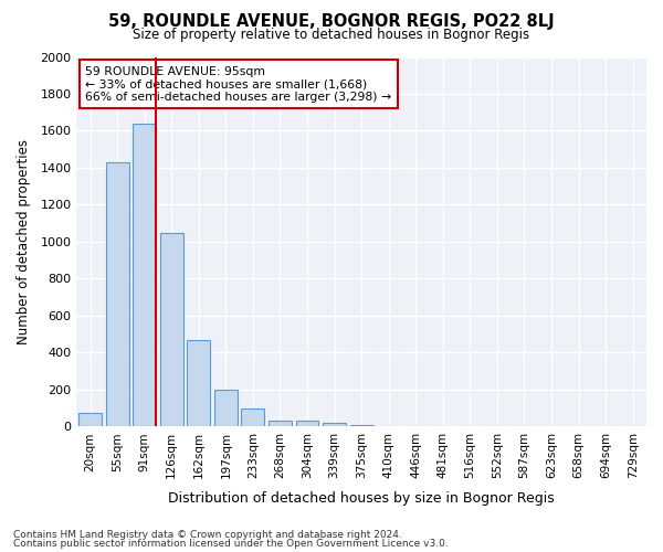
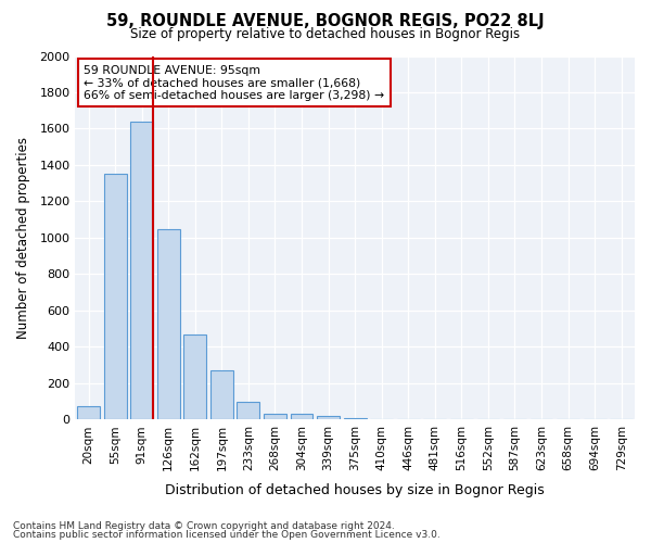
55sqm: 1430 -> 1350
197sqm: 200 -> 270
